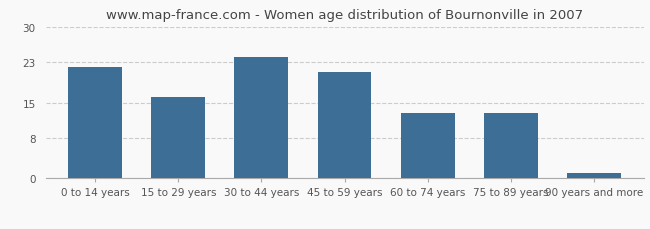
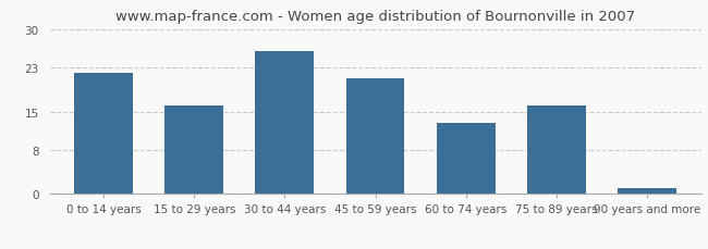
30 to 44 years: 24 -> 26
75 to 89 years: 13 -> 16
